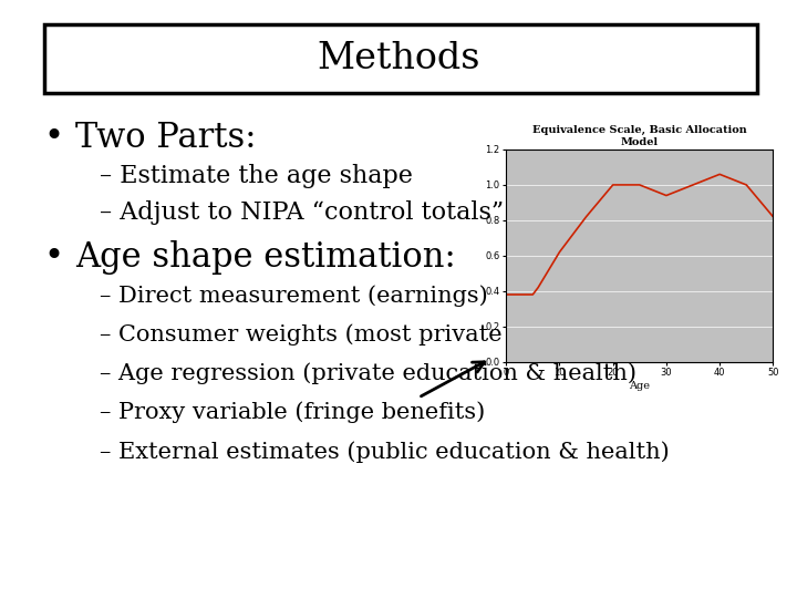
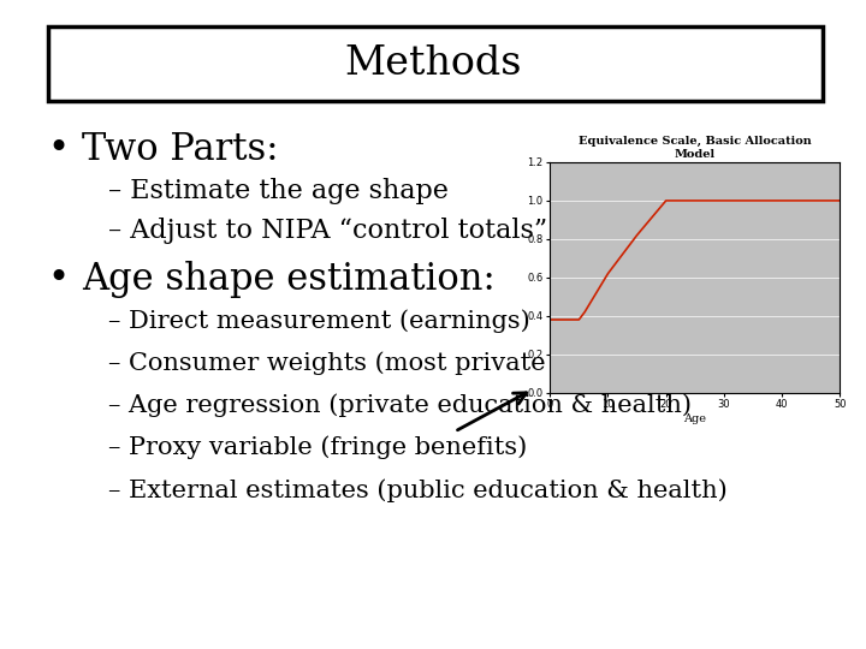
30: 0.94 -> 1.00
40: 1.06 -> 1.00
50: 0.82 -> 1.00
